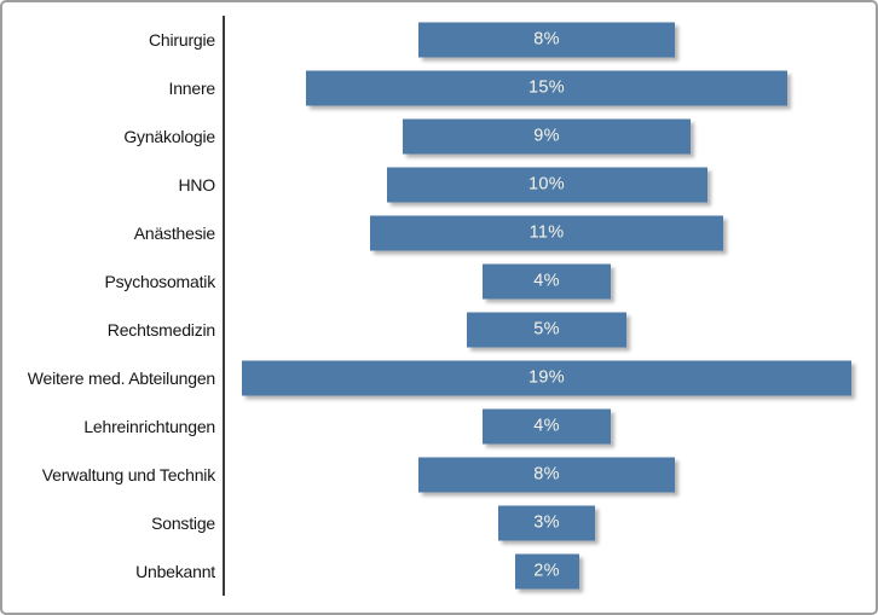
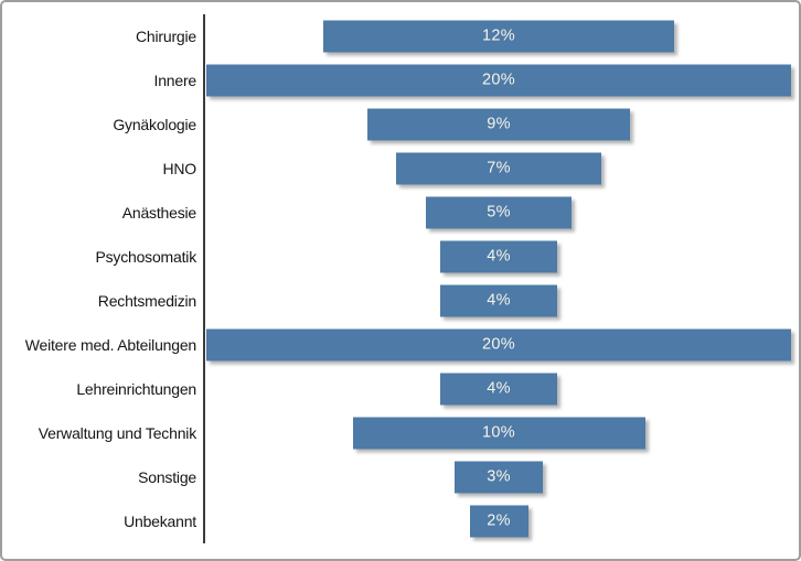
Chirurgie: 8% -> 12%
Innere: 15% -> 20%
HNO: 10% -> 7%
Anästhesie: 11% -> 5%
Rechtsmedizin: 5% -> 4%
Weitere med. Abteilungen: 19% -> 20%
Verwaltung und Technik: 8% -> 10%
